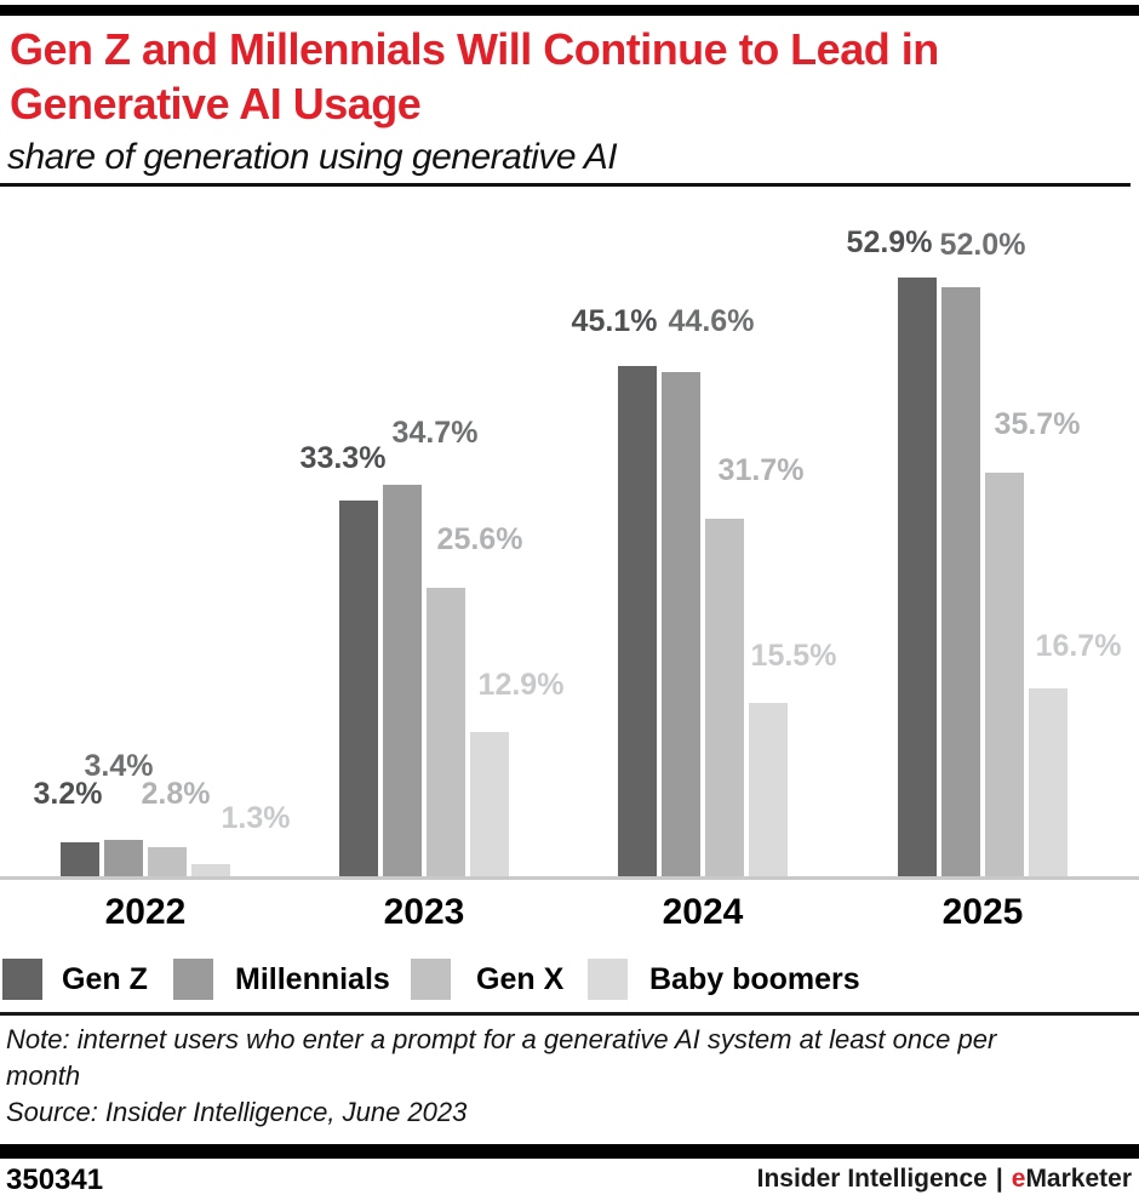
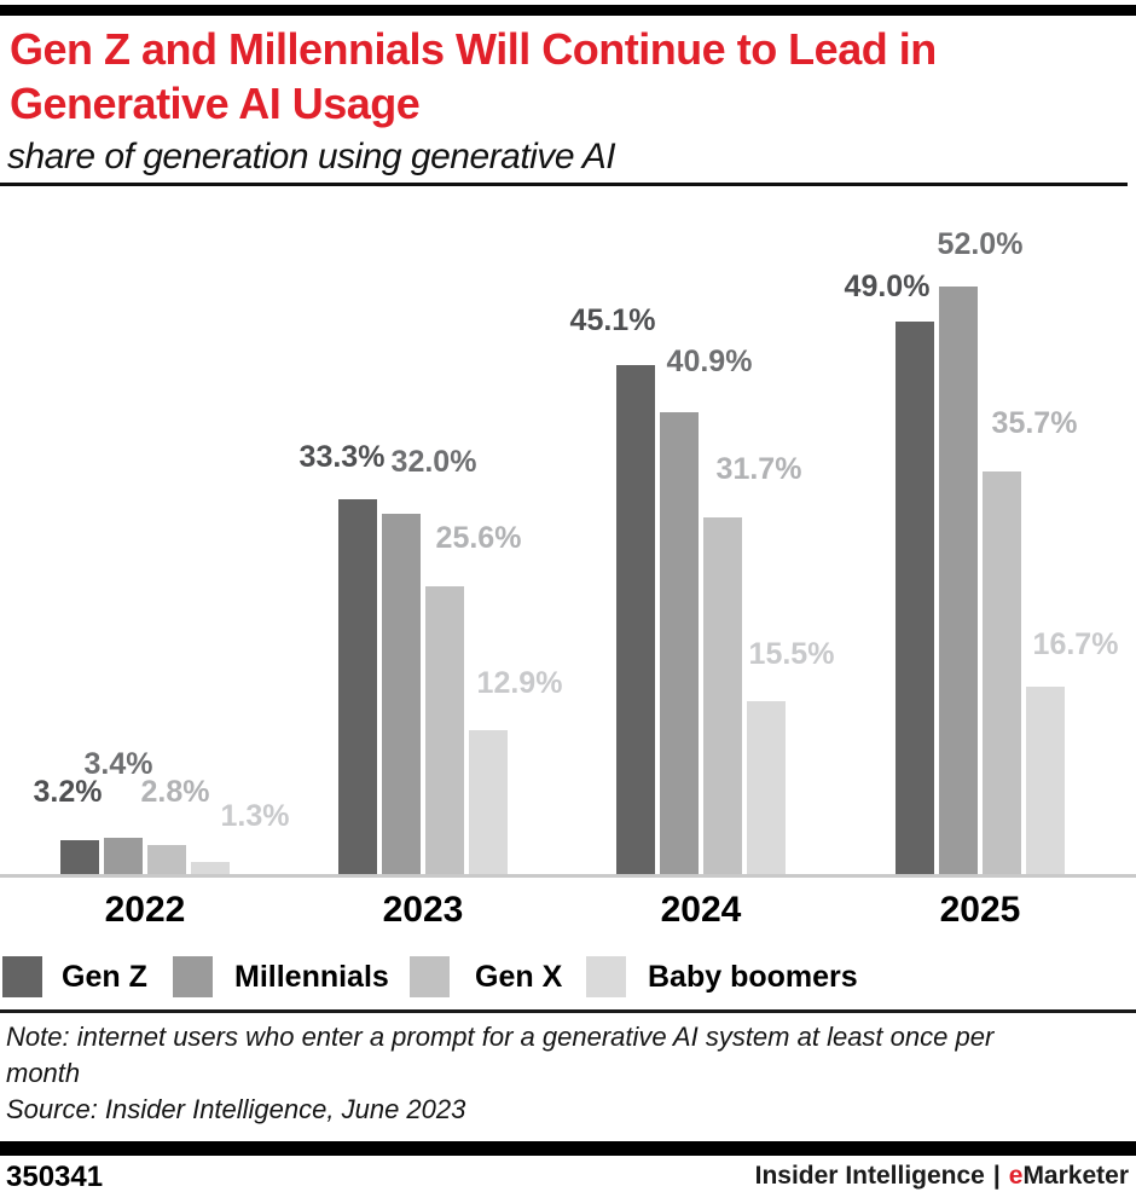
Millennials/2023: 34.7% -> 32.0%
Millennials/2024: 44.6% -> 40.9%
Gen Z/2025: 52.9% -> 49.0%
